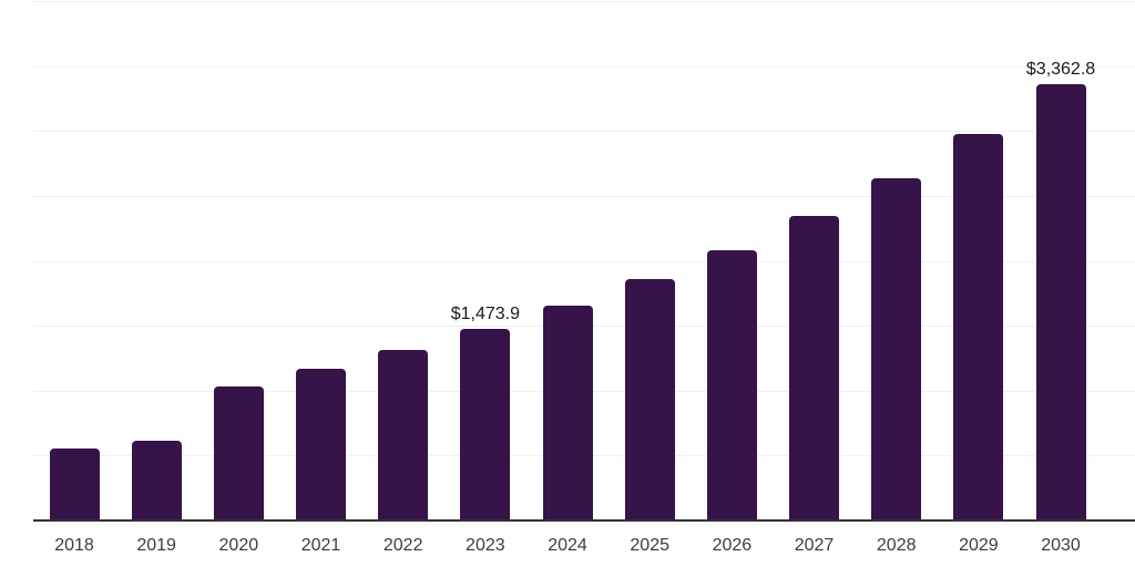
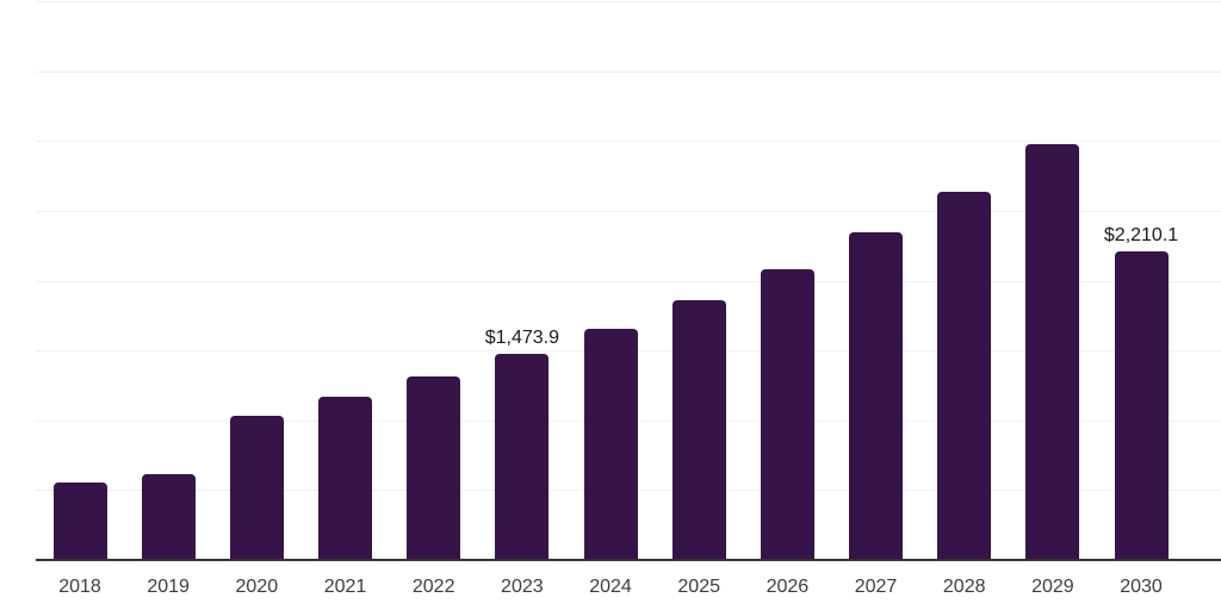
2030: $3,362.8 -> $2,210.1
